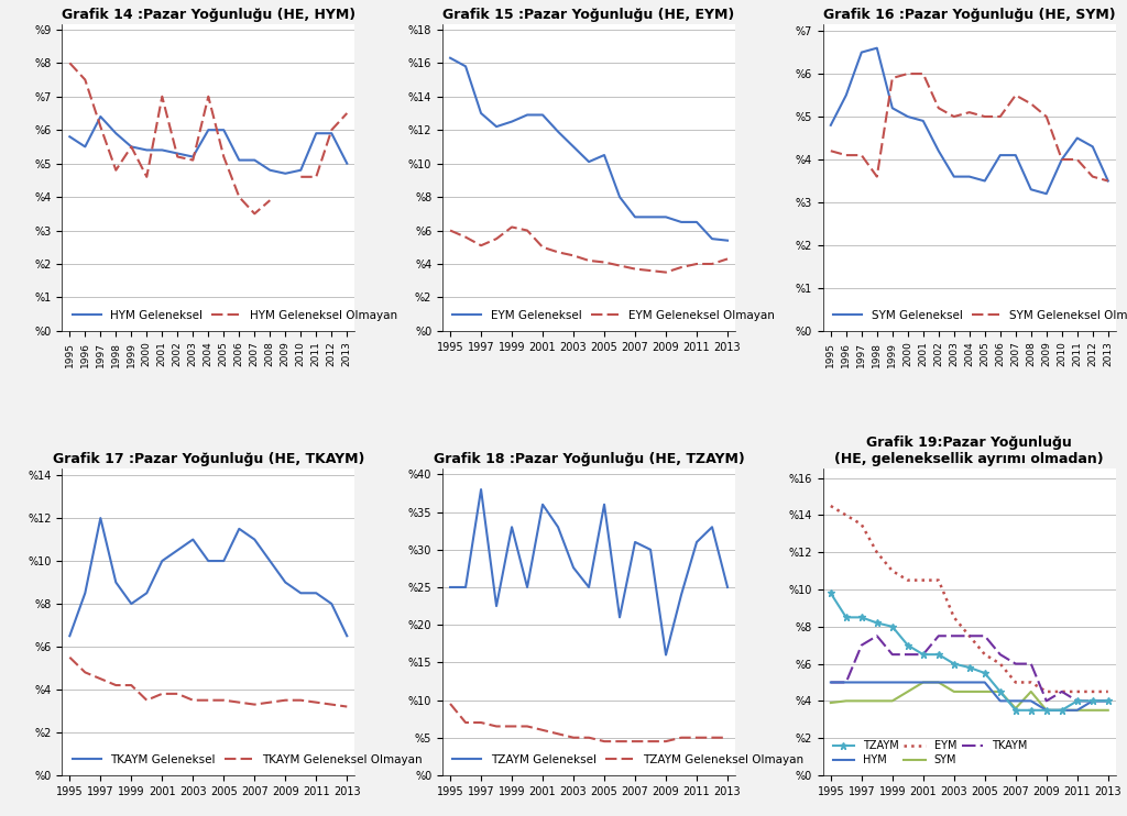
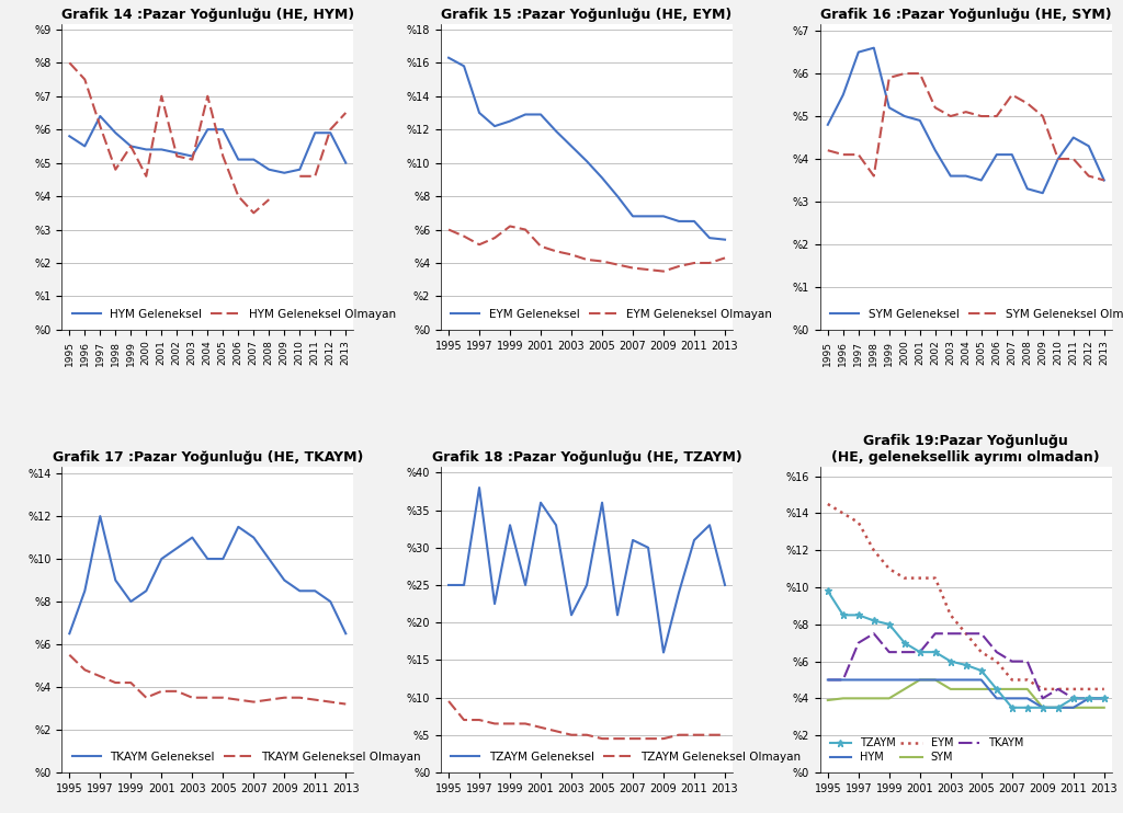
Grafik 15 :Pazar Yoğunluğu (HE, EYM)/EYM Geleneksel/2005: %10.5 -> %9.1
Grafik 18 :Pazar Yoğunluğu (HE, TZAYM)/TZAYM Geleneksel/2003: %27.6 -> %21.0
Grafik 19:Pazar Yoğunluğu (HE, geleneksellik ayrımı olmadan)/SYM/2007: %3.6 -> %4.5
